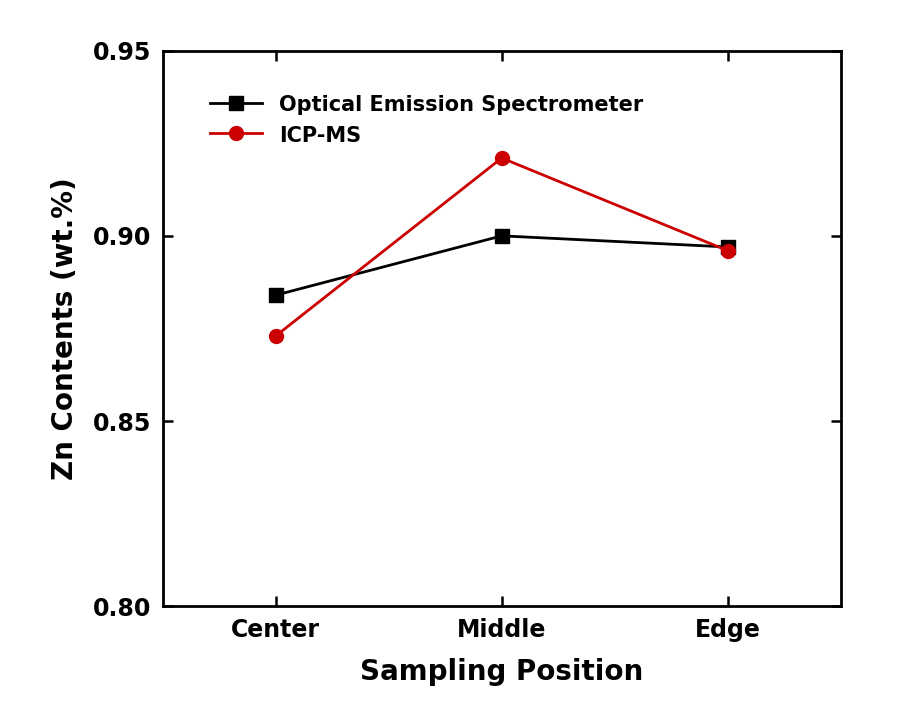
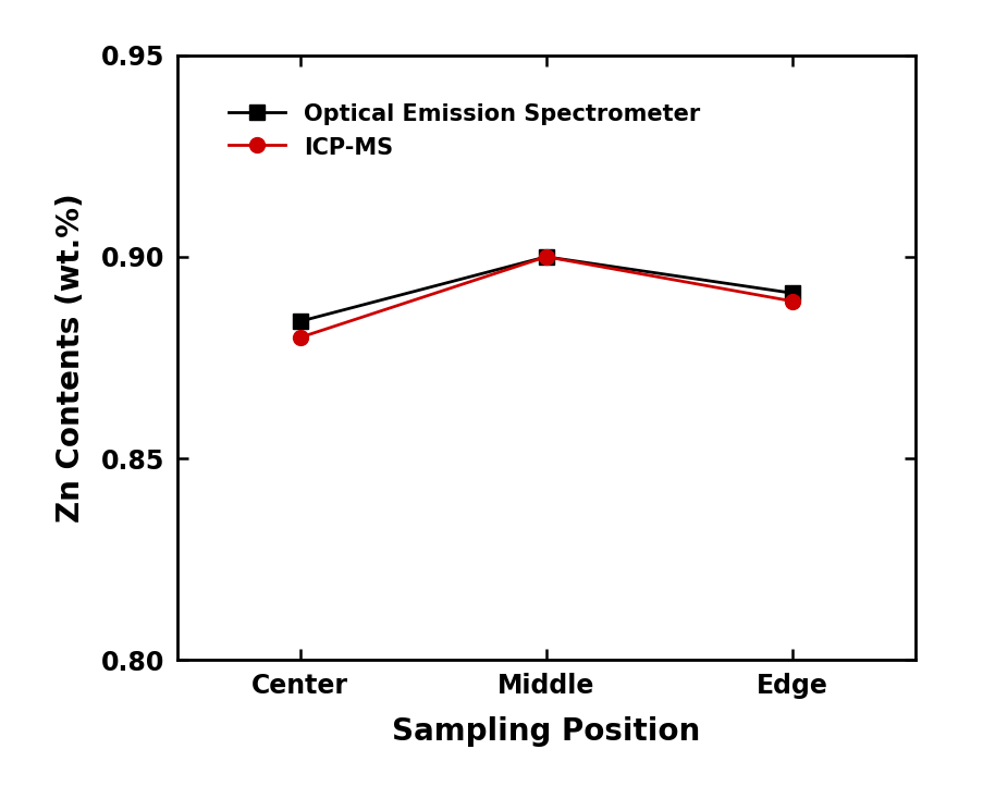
ICP-MS/Center: 0.873 -> 0.880
ICP-MS/Middle: 0.921 -> 0.900
Optical Emission Spectrometer/Edge: 0.897 -> 0.891
ICP-MS/Edge: 0.896 -> 0.889
